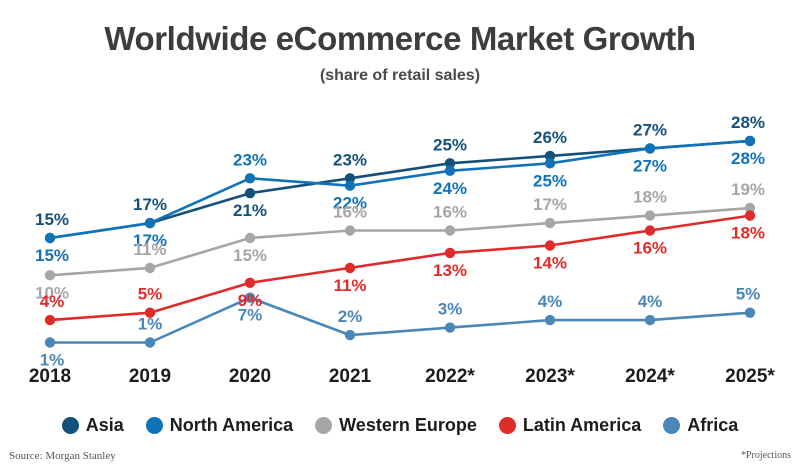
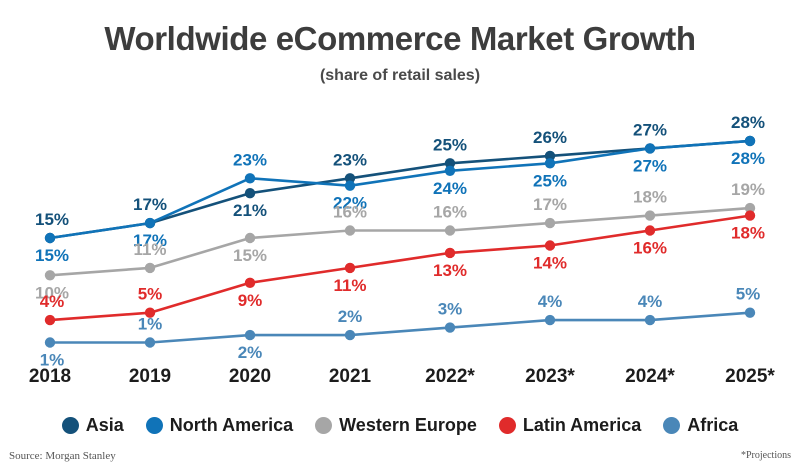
Africa/2020: 7% -> 2%
